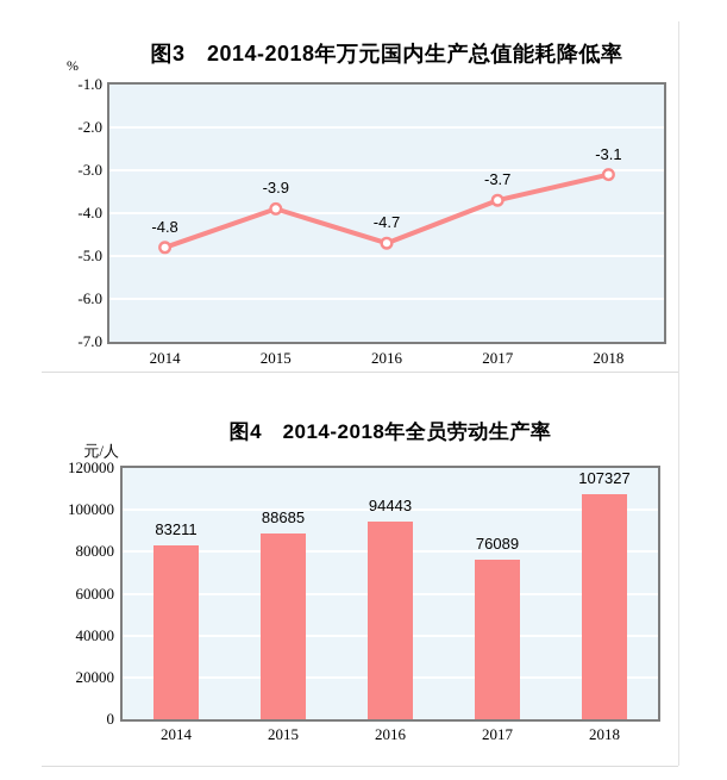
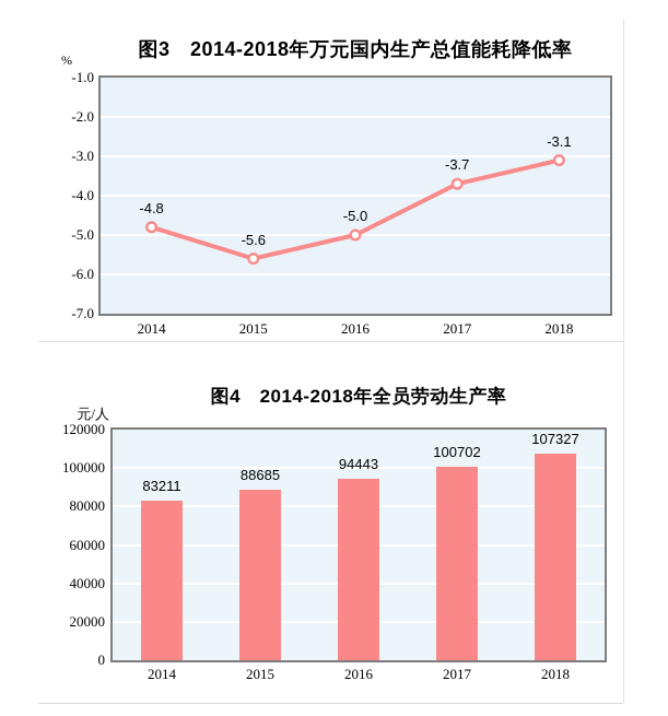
图3 2014-2018年万元国内生产总值能耗降低率/2015: -3.9 -> -5.6
图3 2014-2018年万元国内生产总值能耗降低率/2016: -4.7 -> -5.0
图4 2014-2018年全员劳动生产率/2017: 76089 -> 100702
